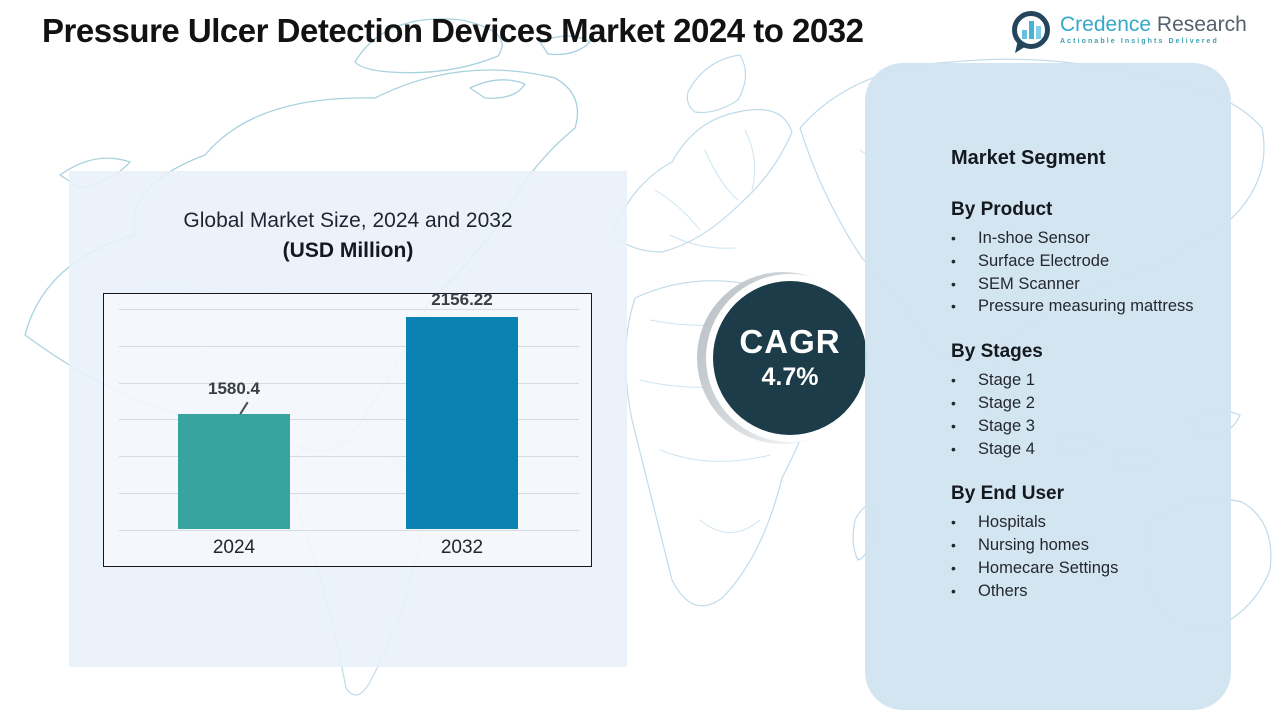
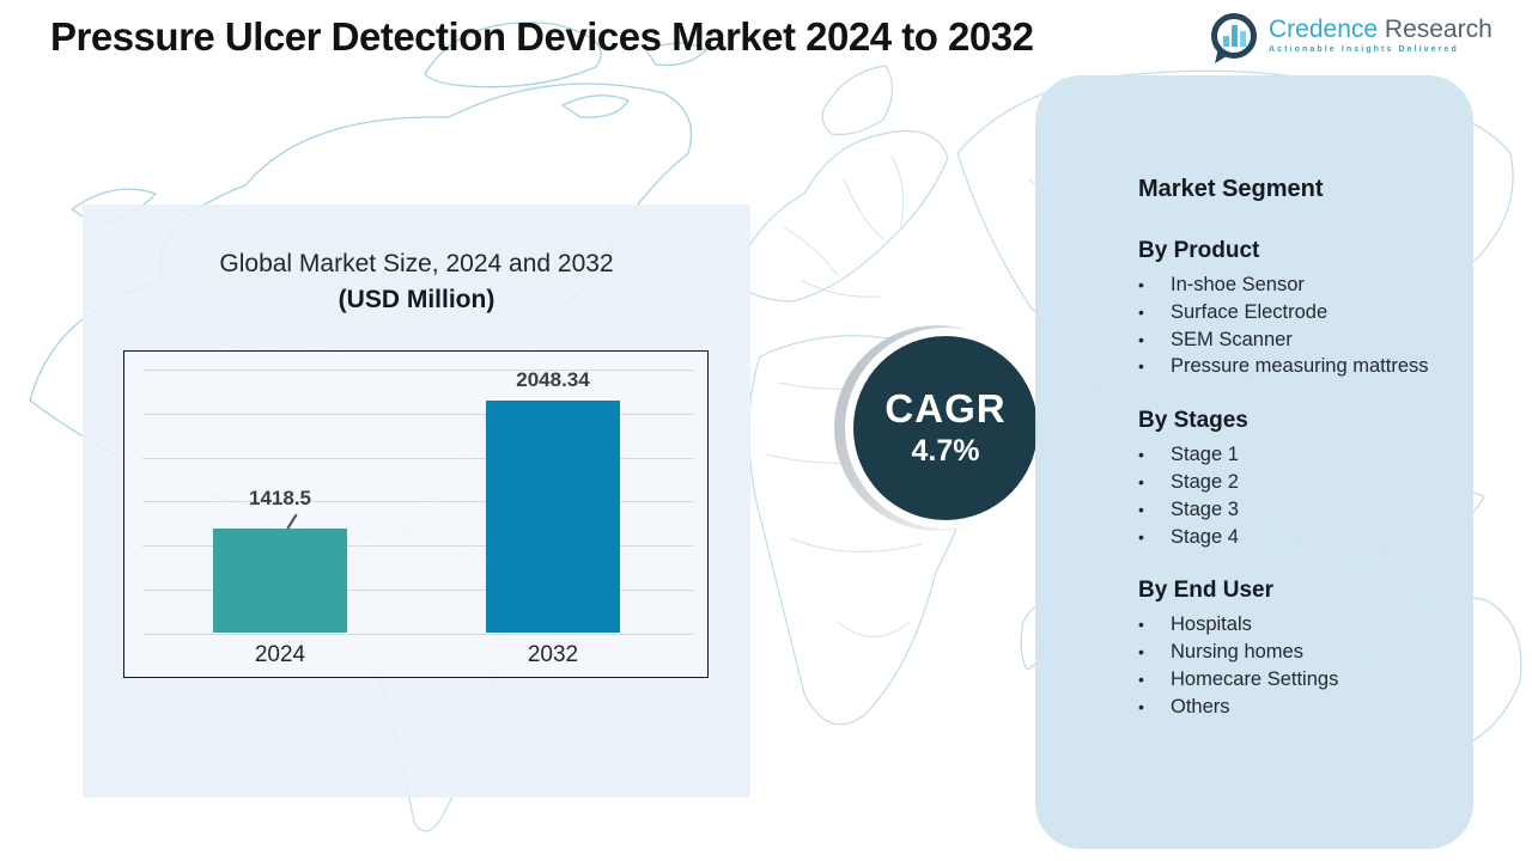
2024: 1580.4 -> 1418.5
2032: 2156.22 -> 2048.34
